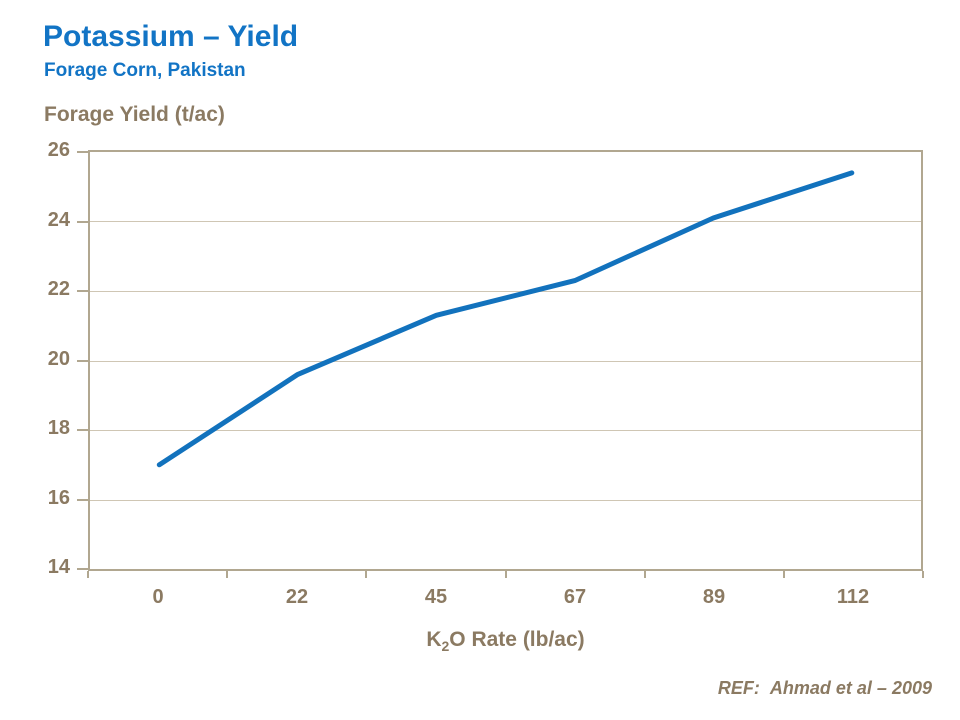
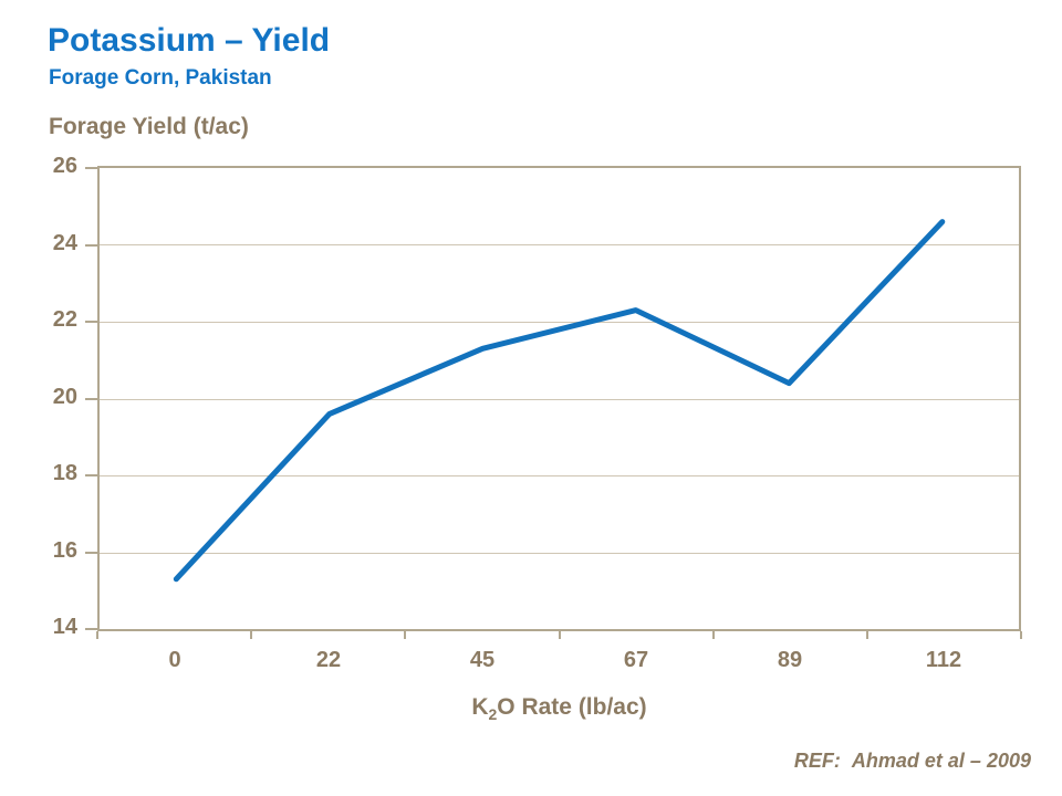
0: 17.0 -> 15.3
89: 24.1 -> 20.4
112: 25.4 -> 24.6
